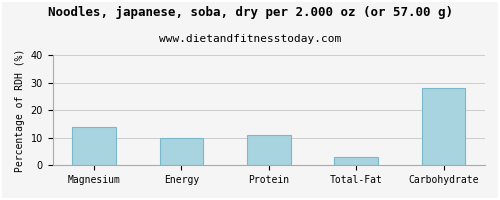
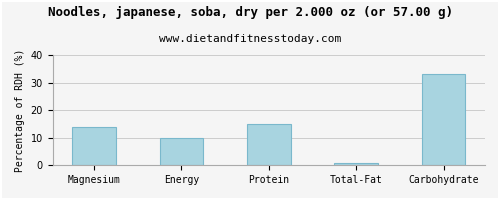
Protein: 11 -> 15
Total-Fat: 3 -> 1
Carbohydrate: 28 -> 33
